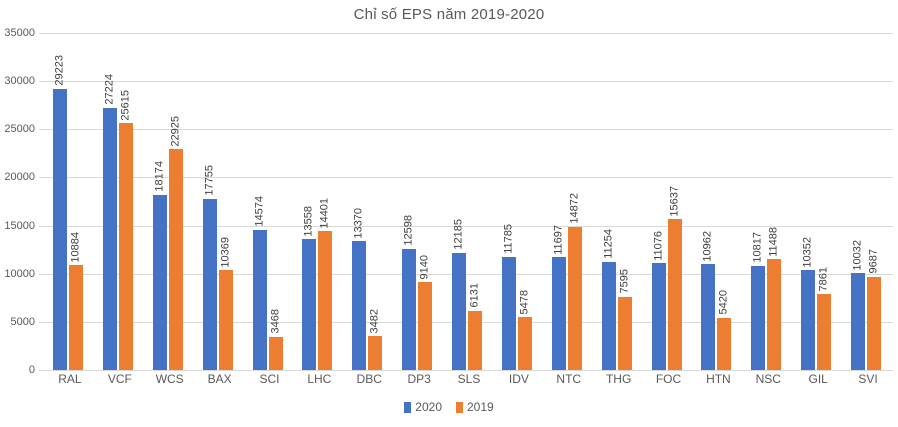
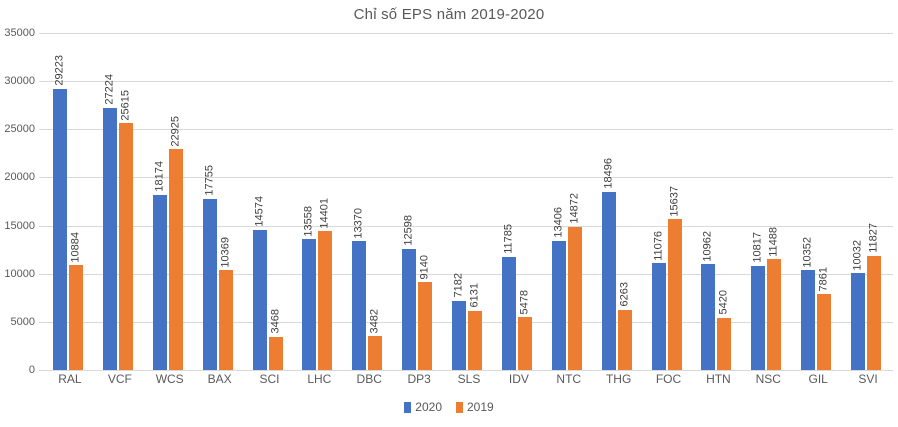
2020/SLS: 12185 -> 7182
2020/NTC: 11697 -> 13406
2020/THG: 11254 -> 18496
2019/THG: 7595 -> 6263
2019/SVI: 9687 -> 11827
